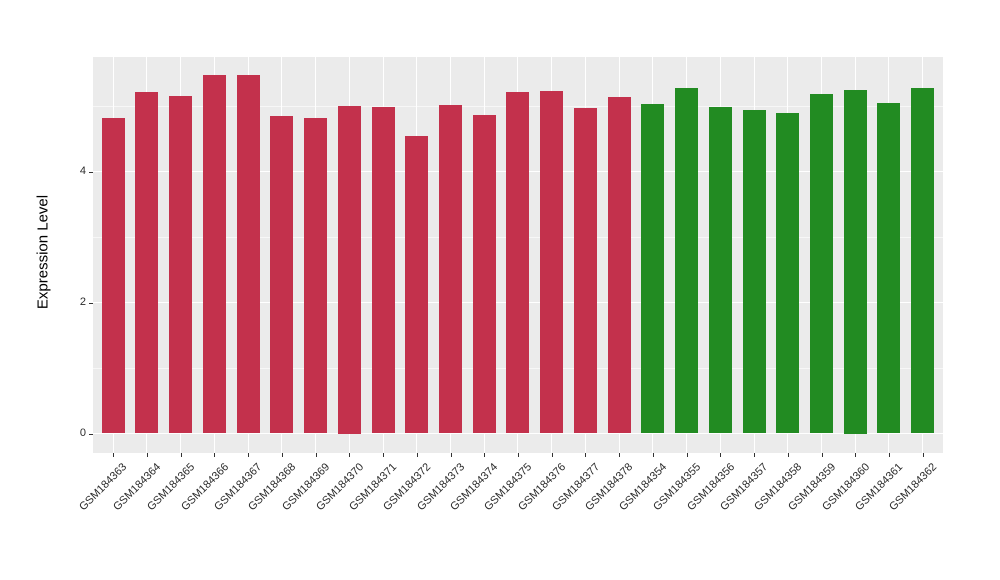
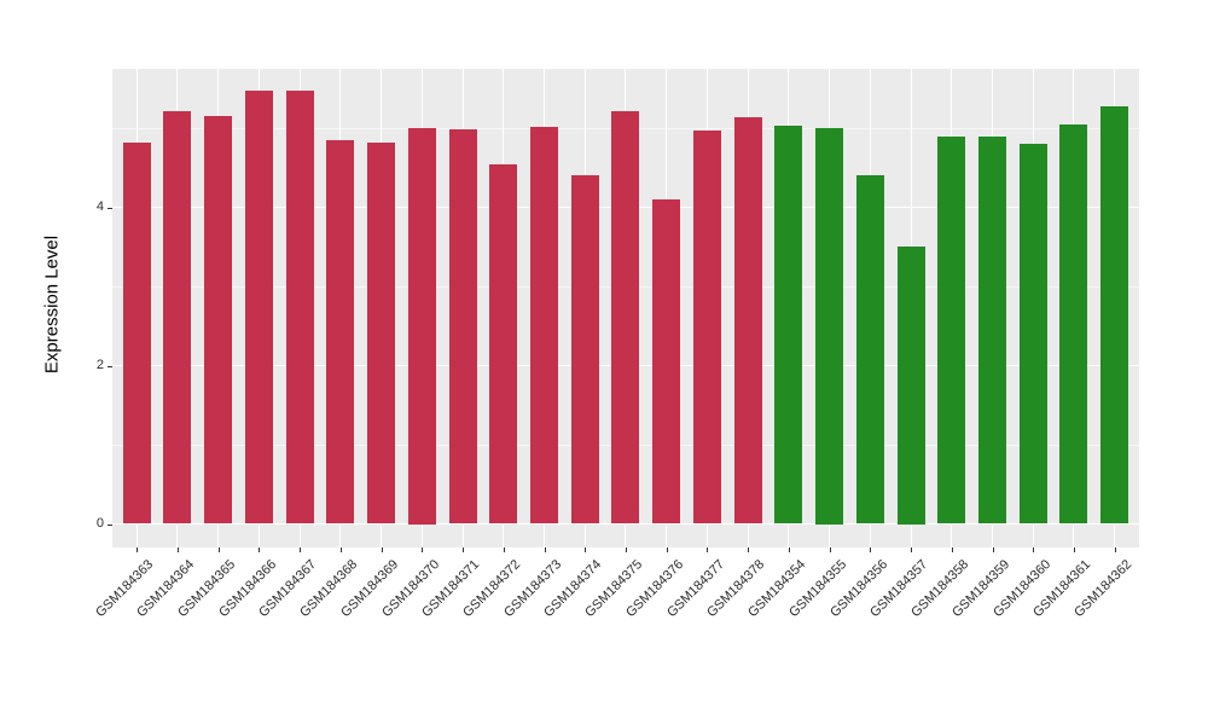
GSM184374: 4.9 -> 4.4
GSM184376: 5.2 -> 4.1
GSM184355: 5.3 -> 5.0
GSM184356: 5.0 -> 4.4
GSM184357: 4.9 -> 3.5
GSM184359: 5.2 -> 4.9
GSM184360: 5.2 -> 4.8
